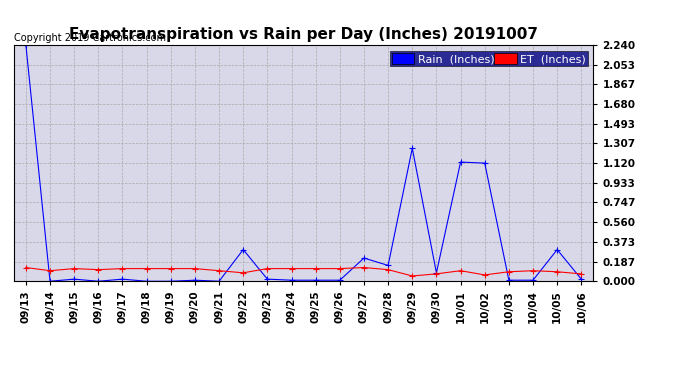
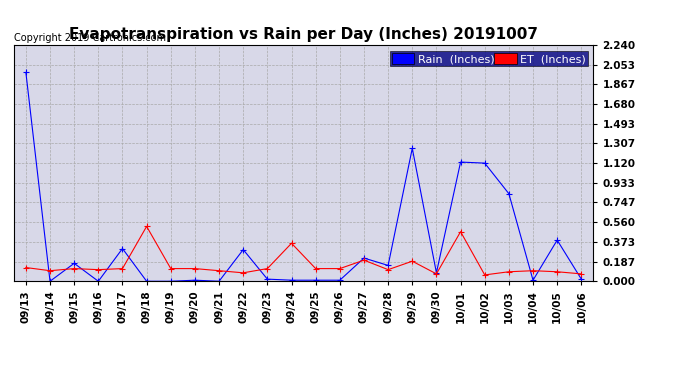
Rain (Inches)/09/13: 2.24 -> 1.98
Rain (Inches)/09/15: 0.02 -> 0.17
Rain (Inches)/09/17: 0.02 -> 0.31
ET (Inches)/09/18: 0.12 -> 0.52
ET (Inches)/09/24: 0.12 -> 0.36
ET (Inches)/09/27: 0.13 -> 0.20
ET (Inches)/09/29: 0.05 -> 0.19
ET (Inches)/10/01: 0.10 -> 0.47
Rain (Inches)/10/03: 0.01 -> 0.83
Rain (Inches)/10/05: 0.30 -> 0.39
